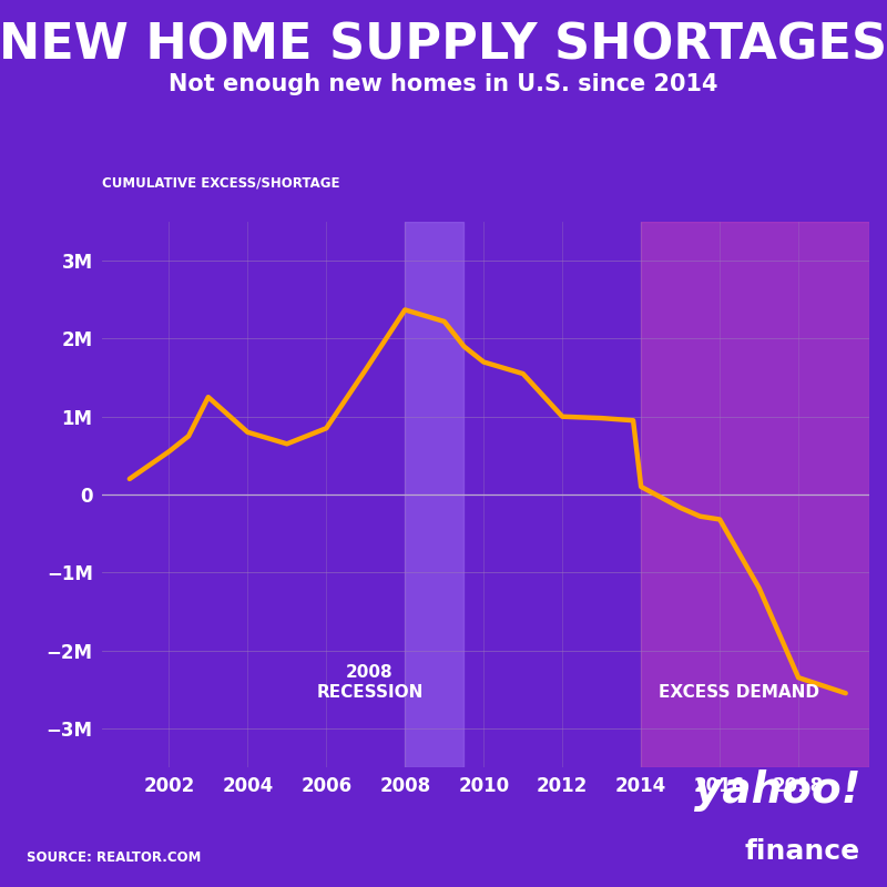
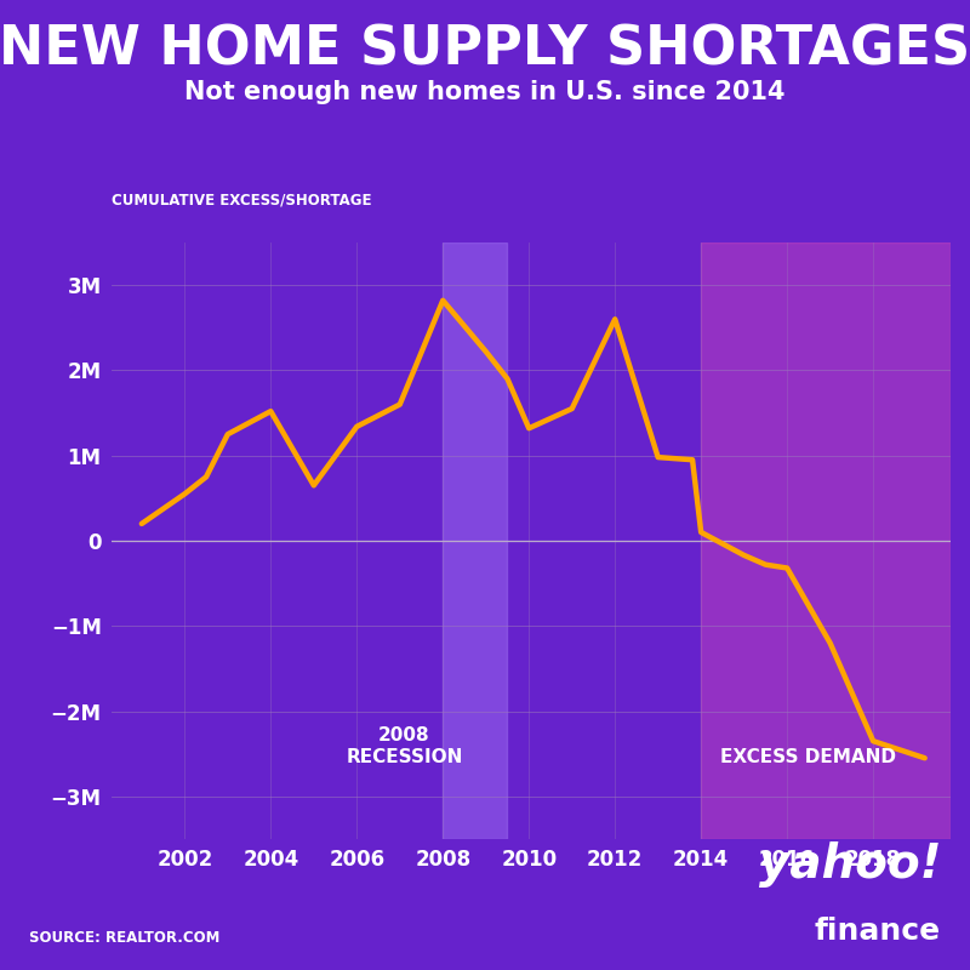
2004: 0.80M -> 1.52M
2006: 0.85M -> 1.34M
2008: 2.37M -> 2.82M
2010: 1.70M -> 1.32M
2012: 1.00M -> 2.60M
